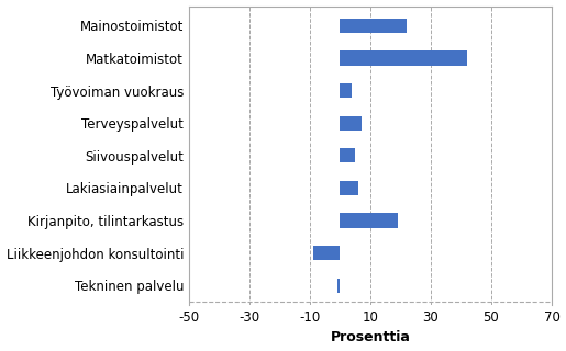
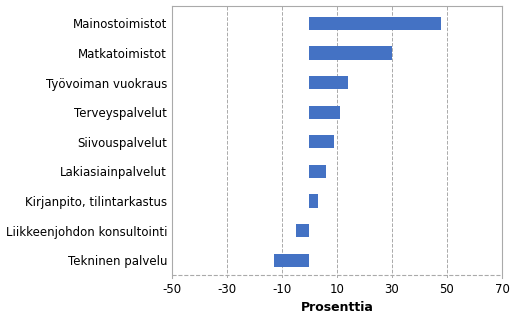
Mainostoimistot: 22 -> 48
Matkatoimistot: 42 -> 30
Työvoiman vuokraus: 4 -> 14
Terveyspalvelut: 7 -> 11
Siivouspalvelut: 5 -> 9
Kirjanpito, tilintarkastus: 19 -> 3
Liikkeenjohdon konsultointi: -9 -> -5
Tekninen palvelu: -1 -> -13
